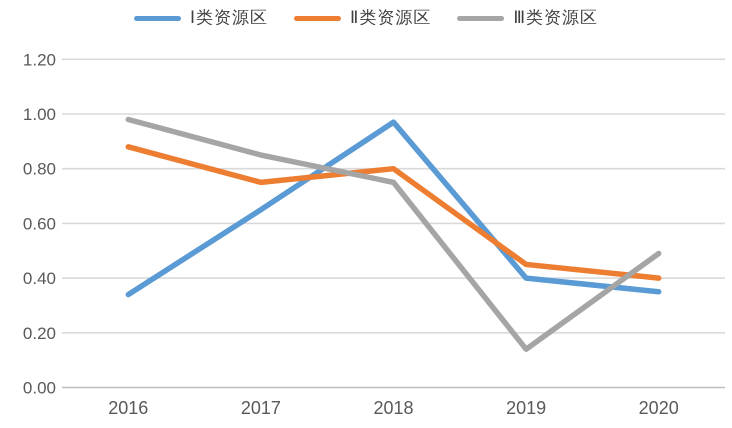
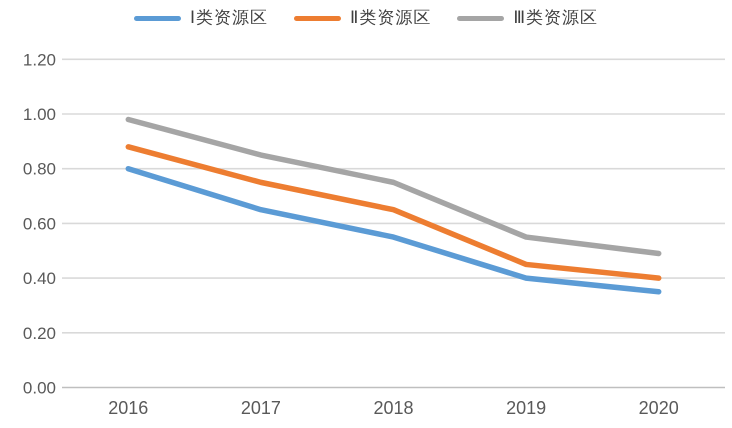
Ⅰ类资源区/2016: 0.34 -> 0.80
Ⅰ类资源区/2018: 0.97 -> 0.55
Ⅱ类资源区/2018: 0.80 -> 0.65
Ⅲ类资源区/2019: 0.14 -> 0.55
